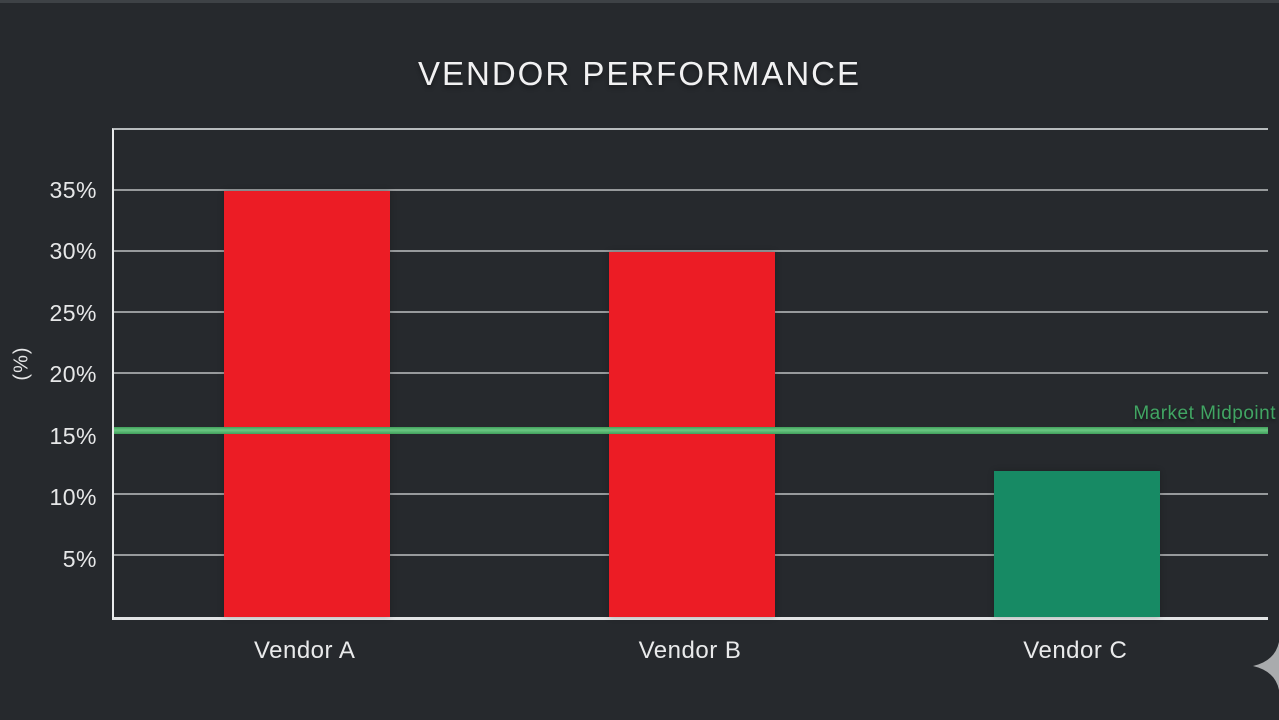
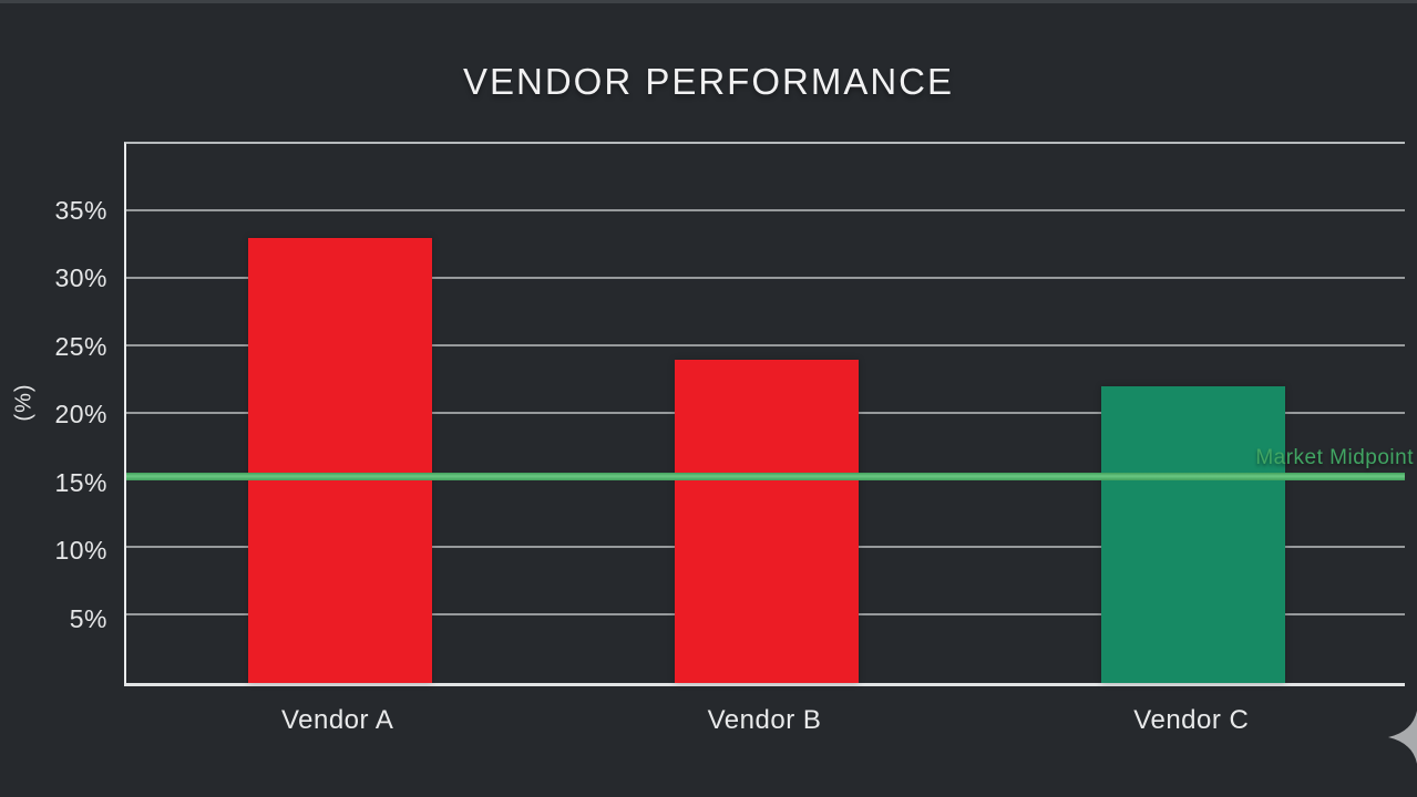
Vendor A: 35% -> 33%
Vendor B: 30% -> 24%
Vendor C: 12% -> 22%
